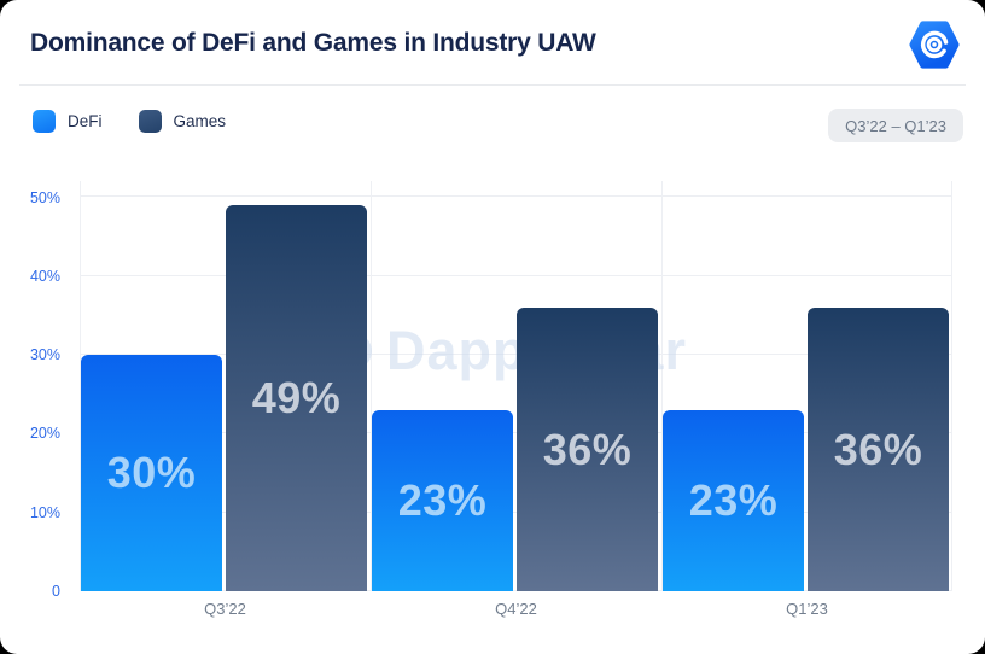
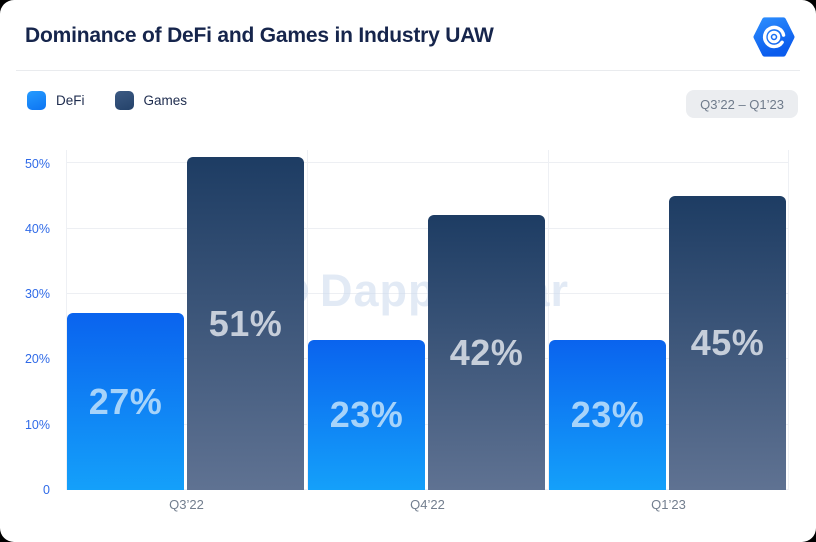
DeFi/Q3’22: 30% -> 27%
Games/Q3’22: 49% -> 51%
Games/Q4’22: 36% -> 42%
Games/Q1’23: 36% -> 45%
